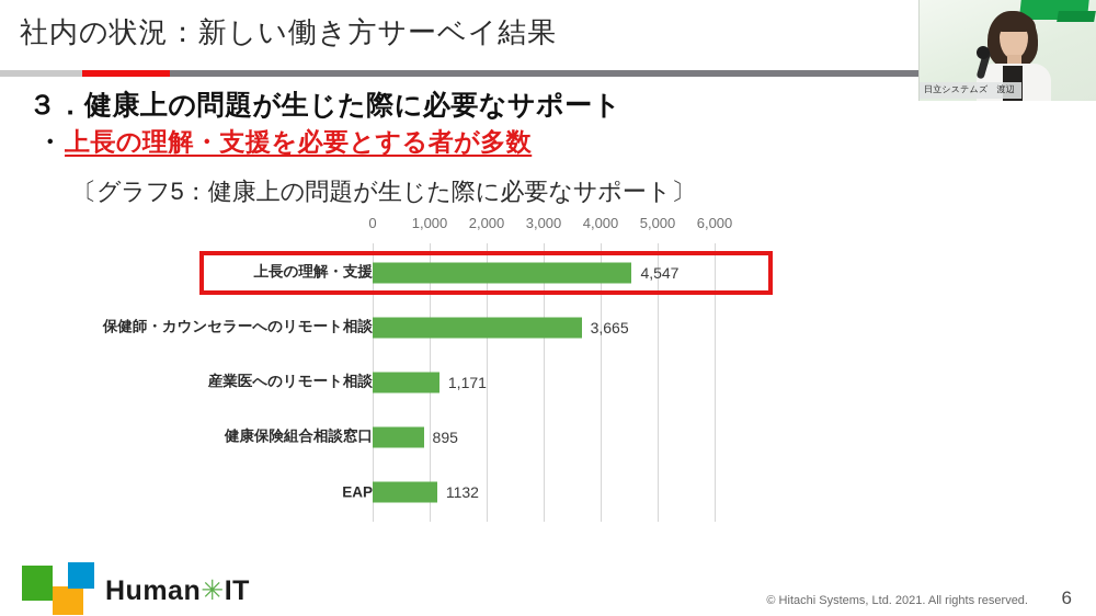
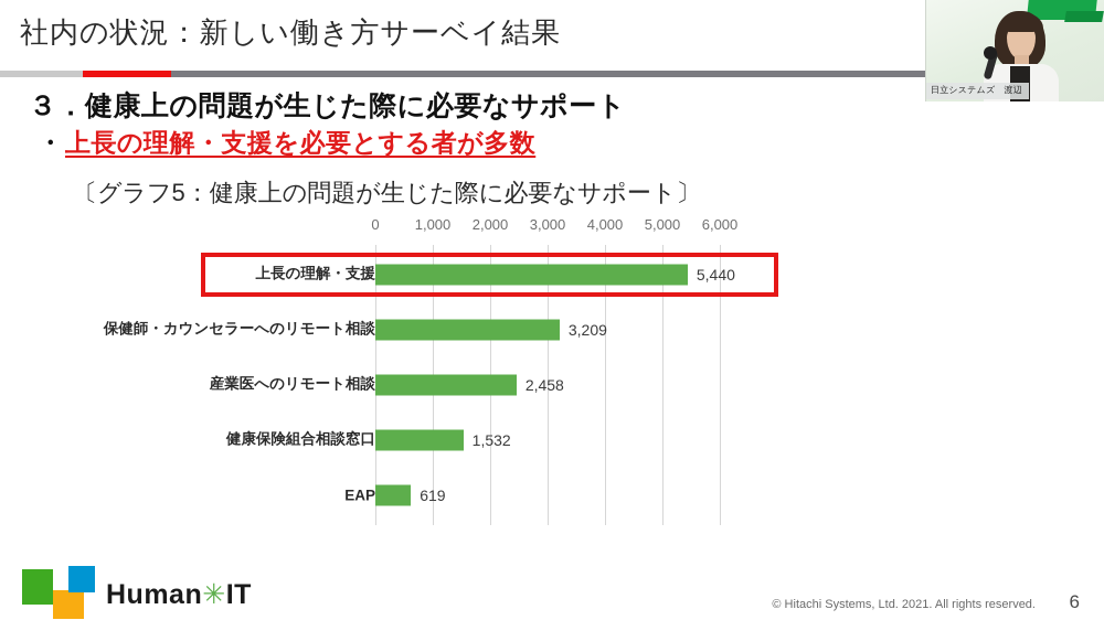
上長の理解・支援: 4,547 -> 5,440
保健師・カウンセラーへのリモート相談: 3,665 -> 3,209
産業医へのリモート相談: 1,171 -> 2,458
健康保険組合相談窓口: 895 -> 1,532
EAP: 1132 -> 619
